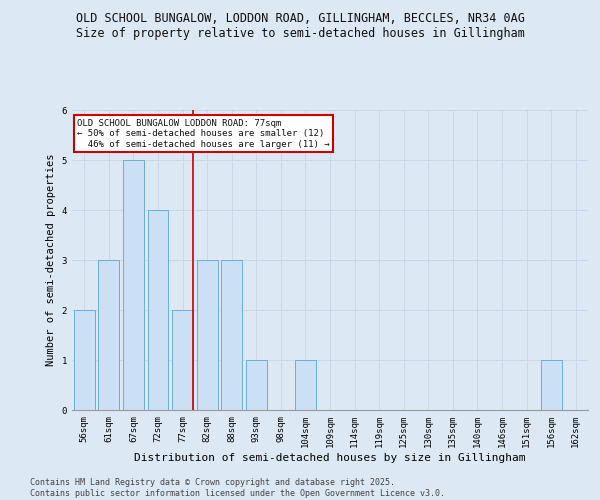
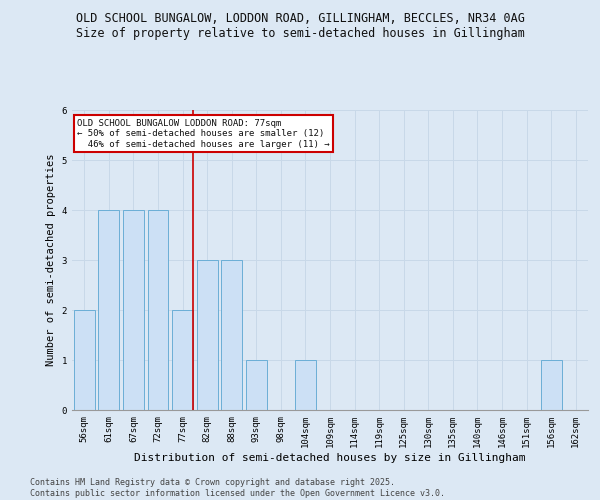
61sqm: 3 -> 4
67sqm: 5 -> 4
